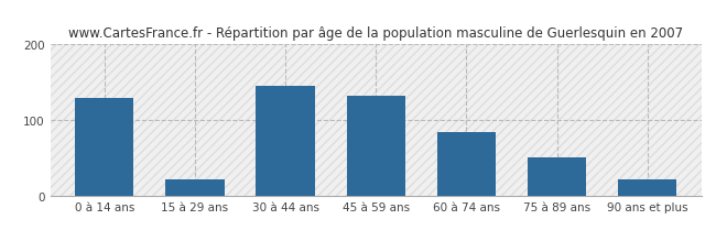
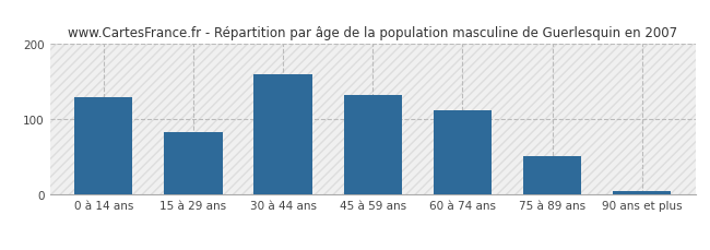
15 à 29 ans: 22 -> 83
30 à 44 ans: 146 -> 160
60 à 74 ans: 84 -> 112
90 ans et plus: 22 -> 5
